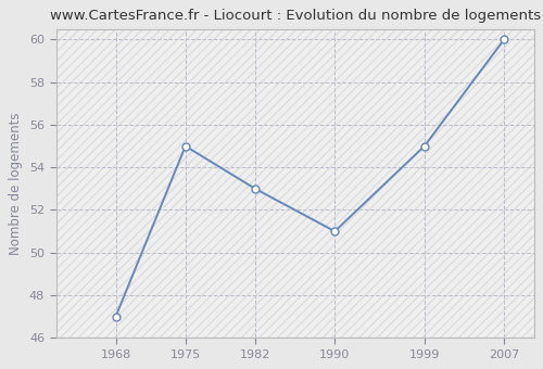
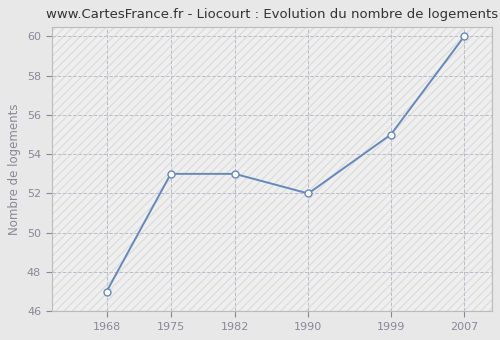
1975: 55 -> 53
1990: 51 -> 52
